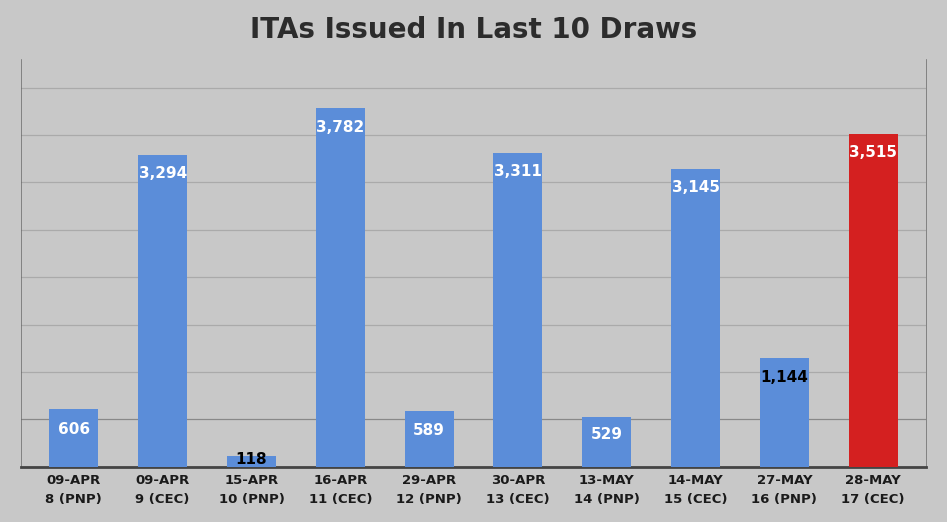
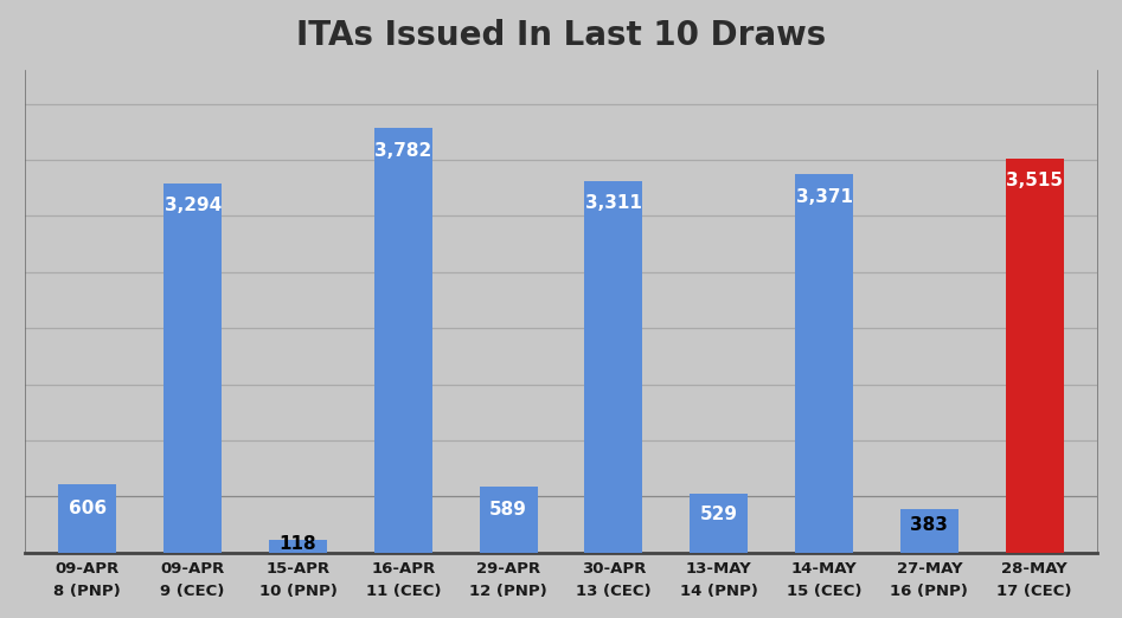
14-MAY 15 (CEC): 3,145 -> 3,371
27-MAY 16 (PNP): 1,144 -> 383
